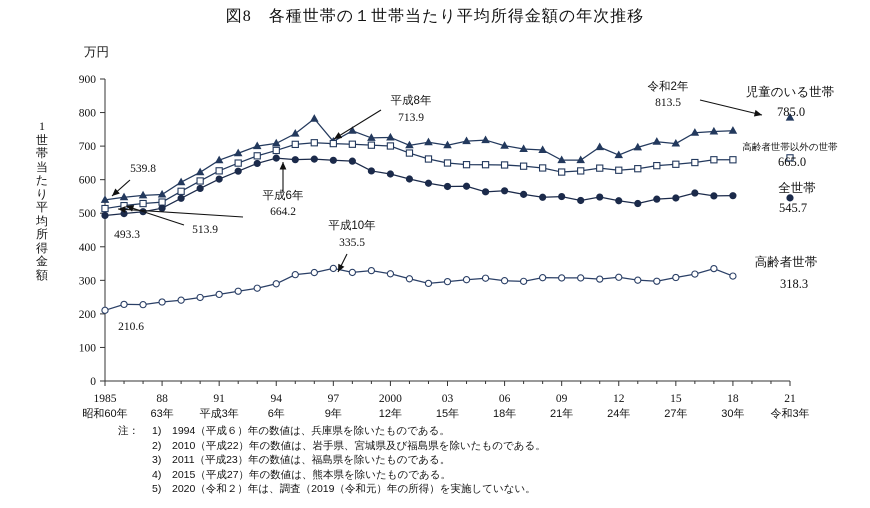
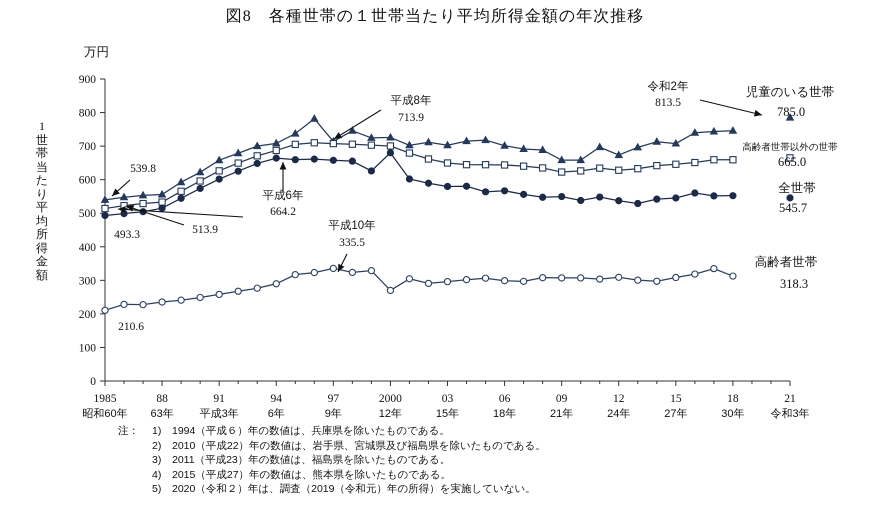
全世帯/2000: 620 -> 680
高齢者世帯/2000: 320 -> 270
